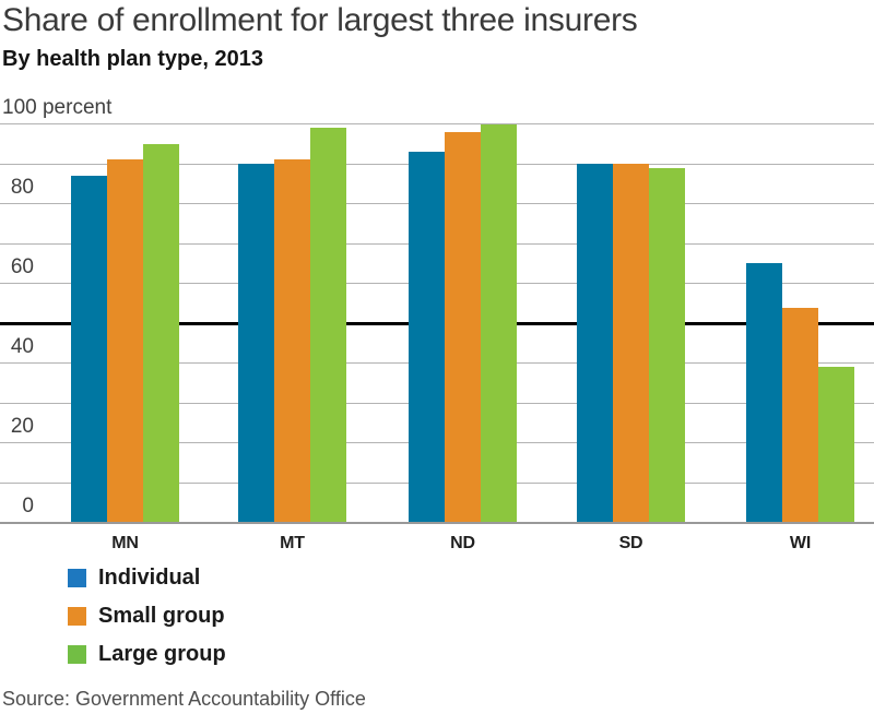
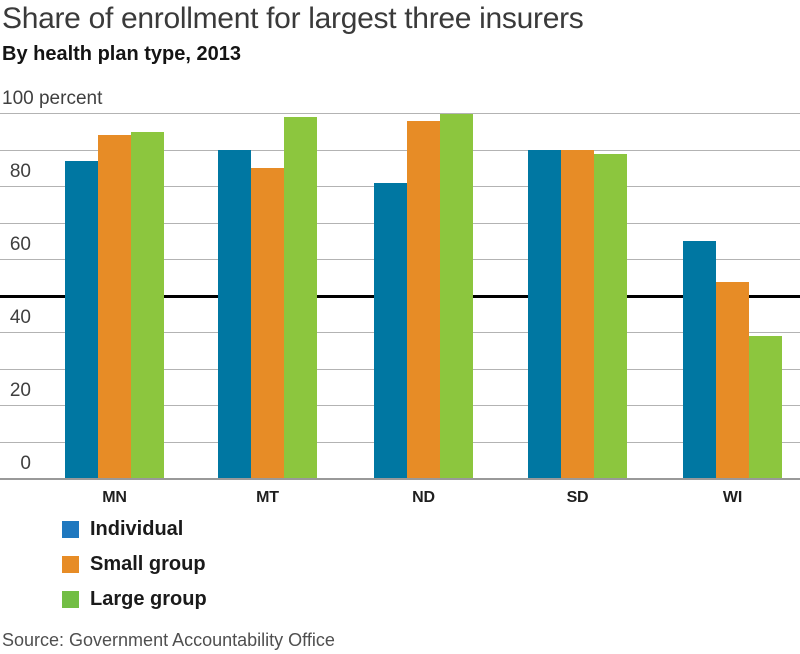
Small group/MN: 91 -> 94
Small group/MT: 91 -> 85
Individual/ND: 93 -> 81
